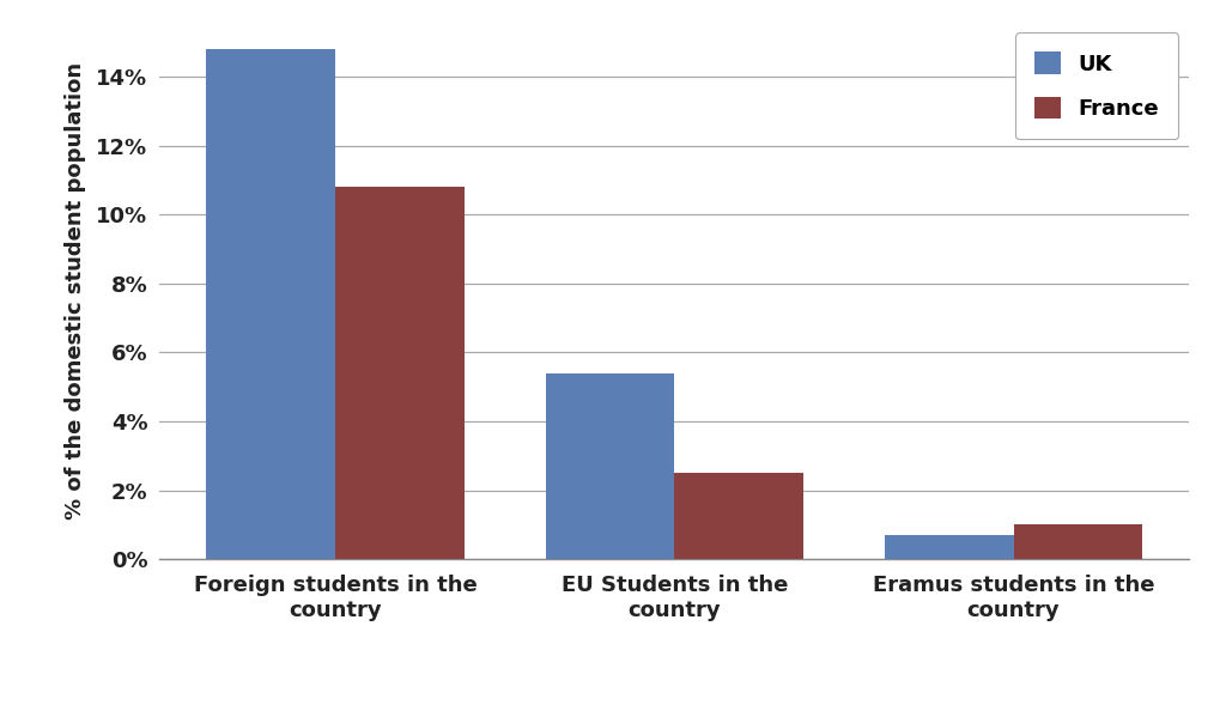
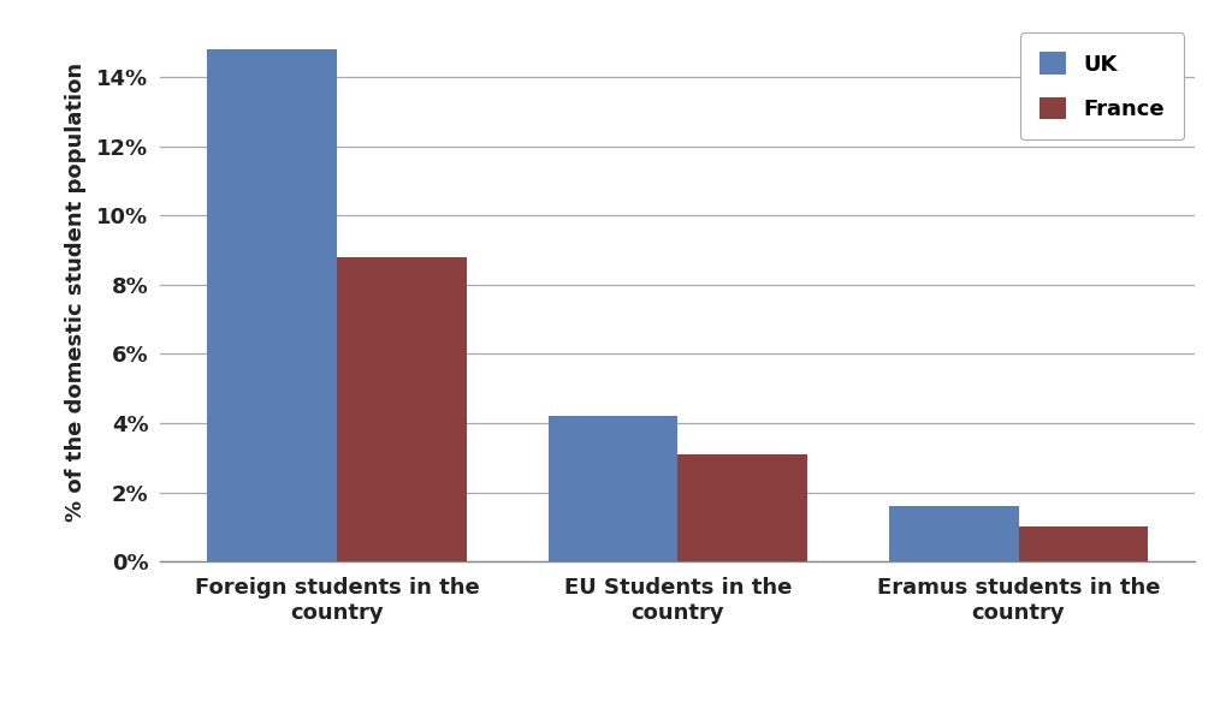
France/Foreign students in the country: 10.8% -> 8.8%
UK/EU Students in the country: 5.4% -> 4.2%
France/EU Students in the country: 2.5% -> 3.1%
UK/Eramus students in the country: 0.7% -> 1.6%
